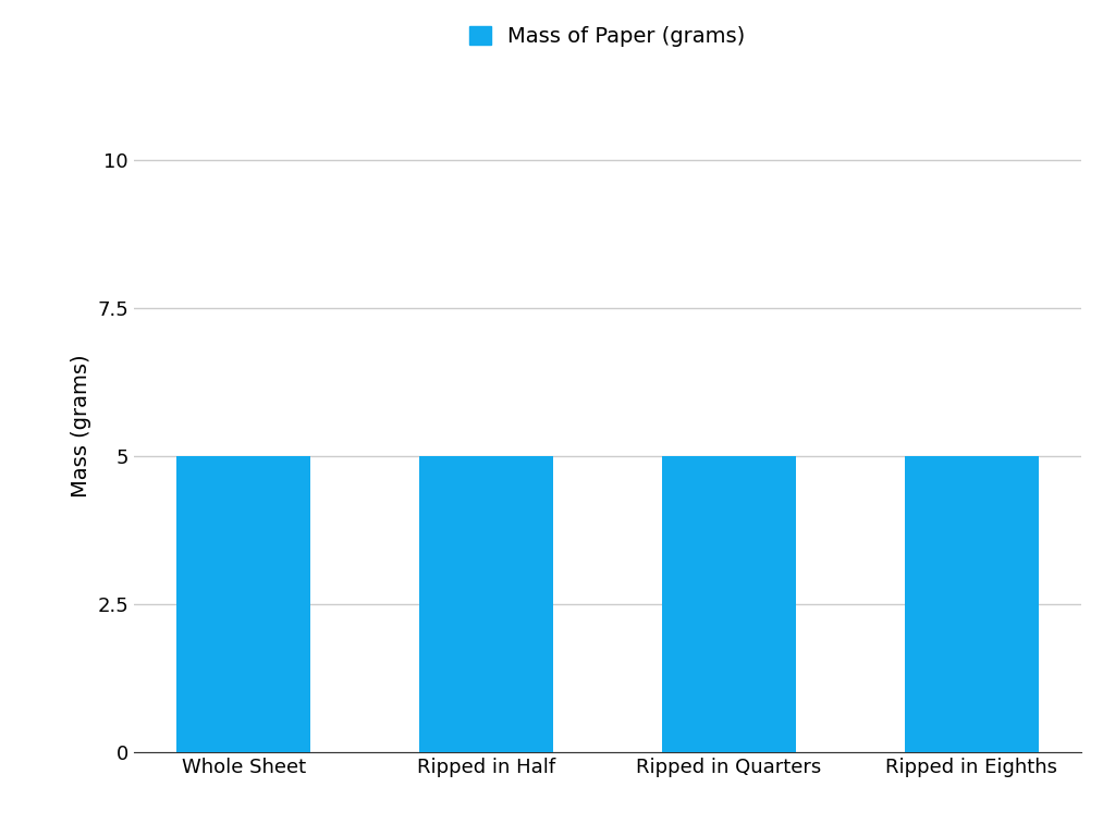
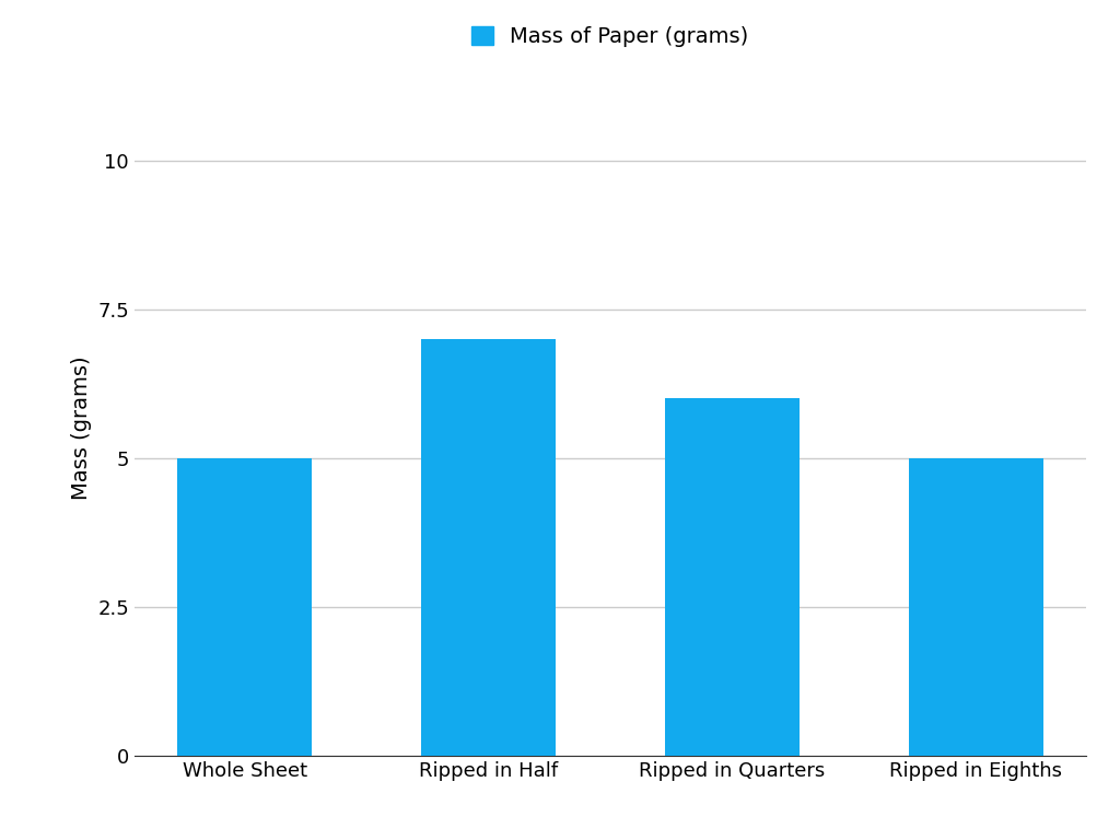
Ripped in Half: 5 -> 7
Ripped in Quarters: 5 -> 6
